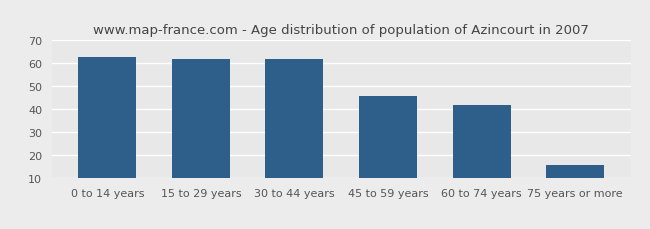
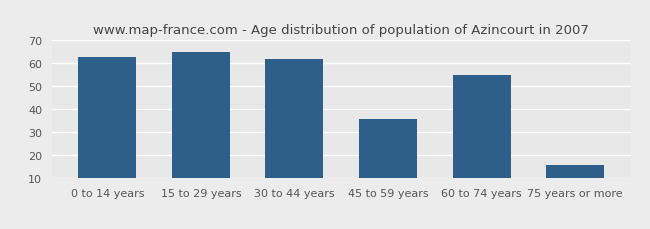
15 to 29 years: 62 -> 65
45 to 59 years: 46 -> 36
60 to 74 years: 42 -> 55
